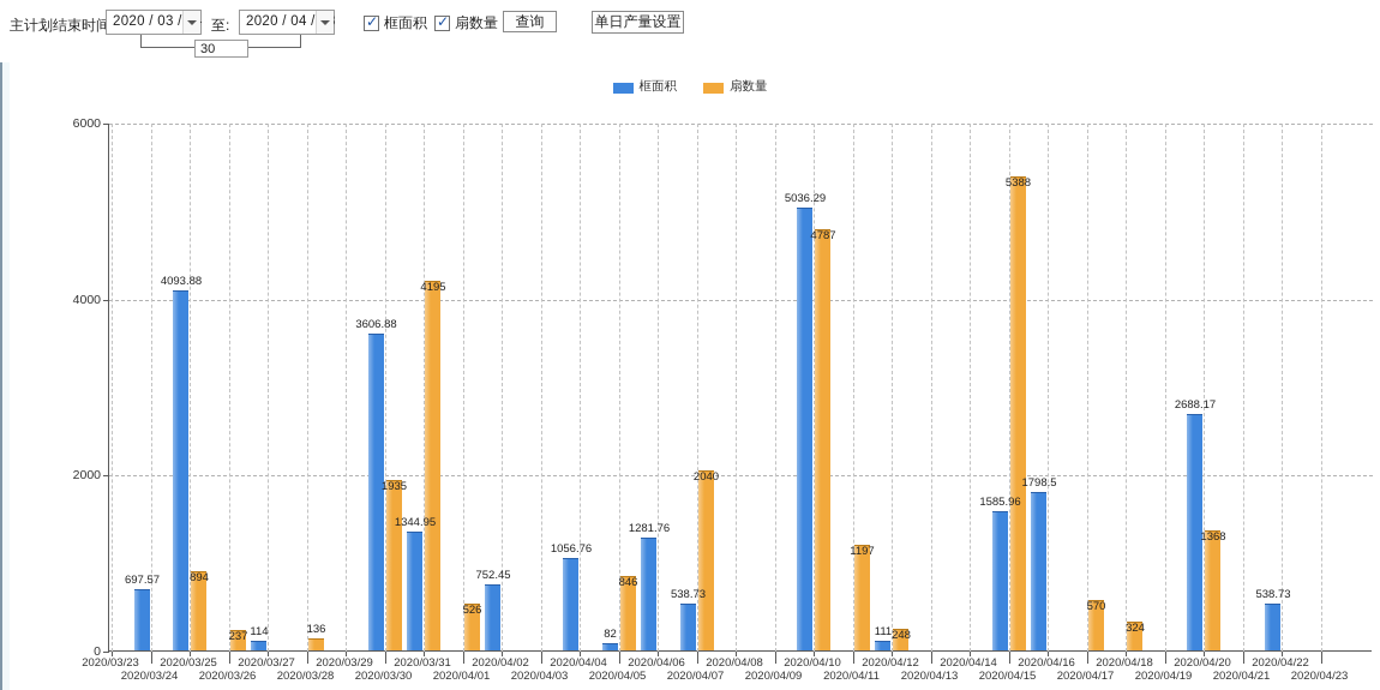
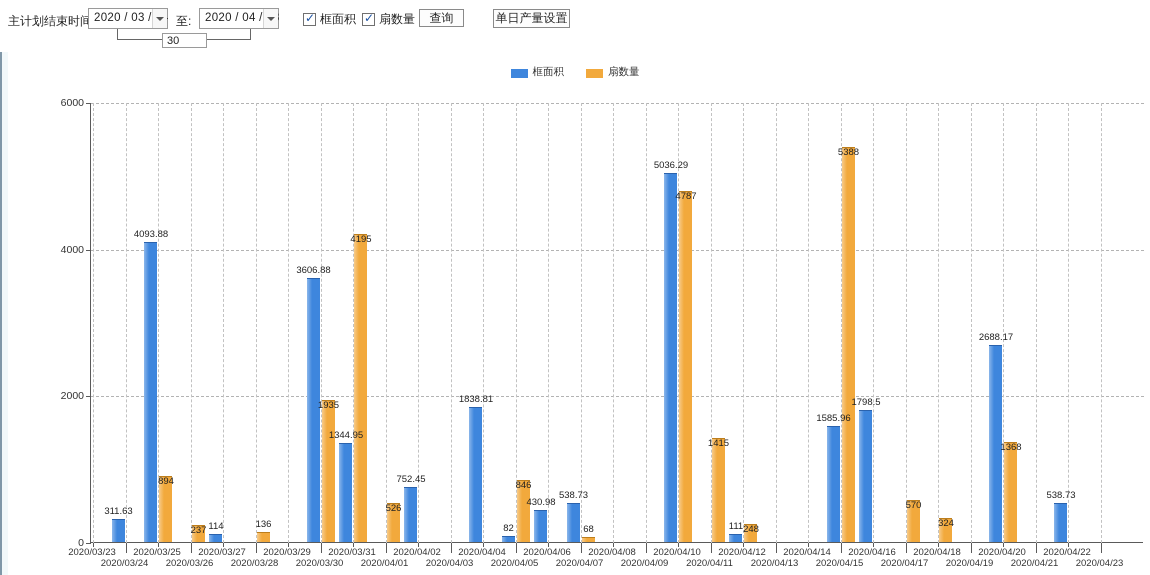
框面积/2020/03/24: 697.57 -> 311.63
框面积/2020/04/04: 1056.76 -> 1838.81
框面积/2020/04/06: 1281.76 -> 430.98
扇数量/2020/04/07: 2040 -> 68
扇数量/2020/04/11: 1197 -> 1415
